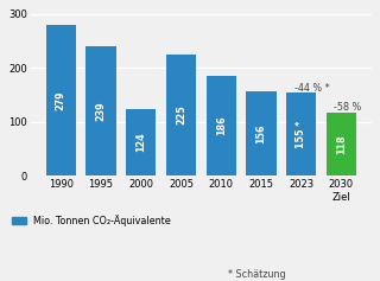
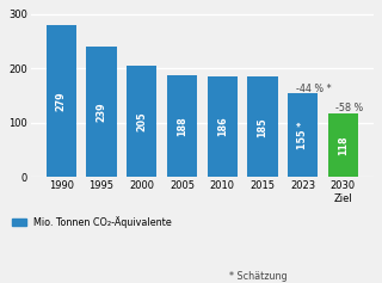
2000: 124 -> 205
2005: 225 -> 188
2015: 156 -> 185
